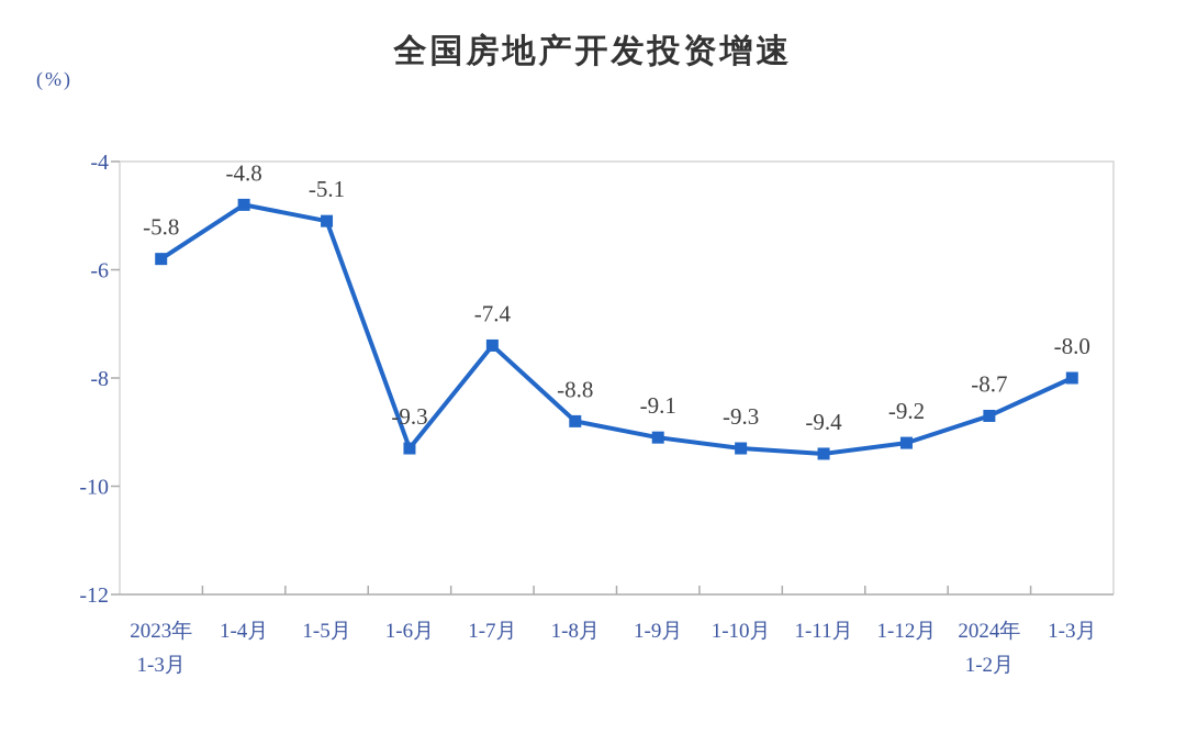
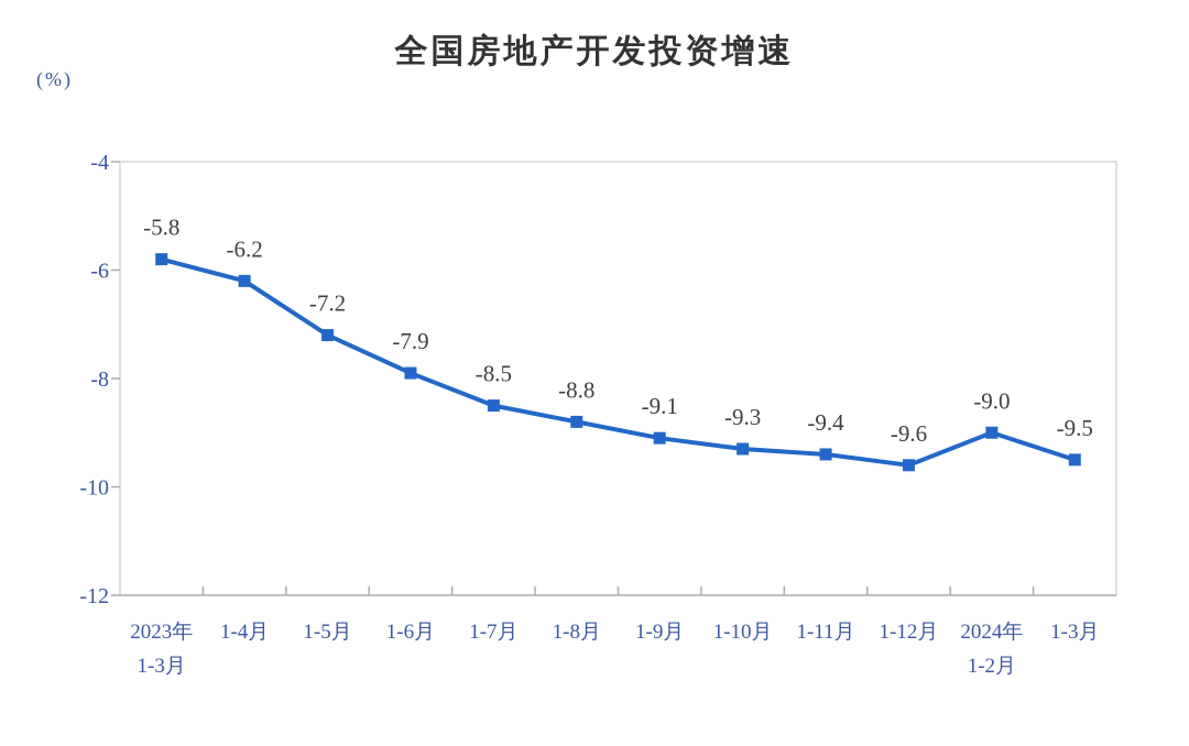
1-4月: -4.8 -> -6.2
1-5月: -5.1 -> -7.2
1-6月: -9.3 -> -7.9
1-7月: -7.4 -> -8.5
1-12月: -9.2 -> -9.6
2024年 1-2月: -8.7 -> -9.0
1-3月: -8.0 -> -9.5
